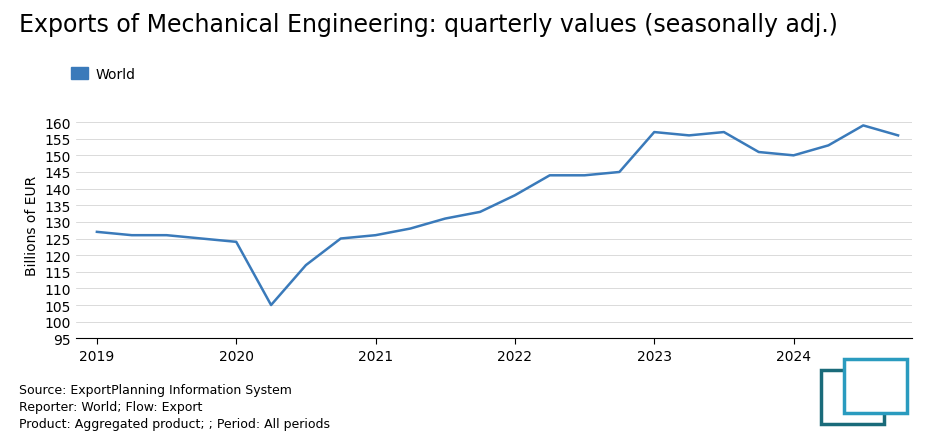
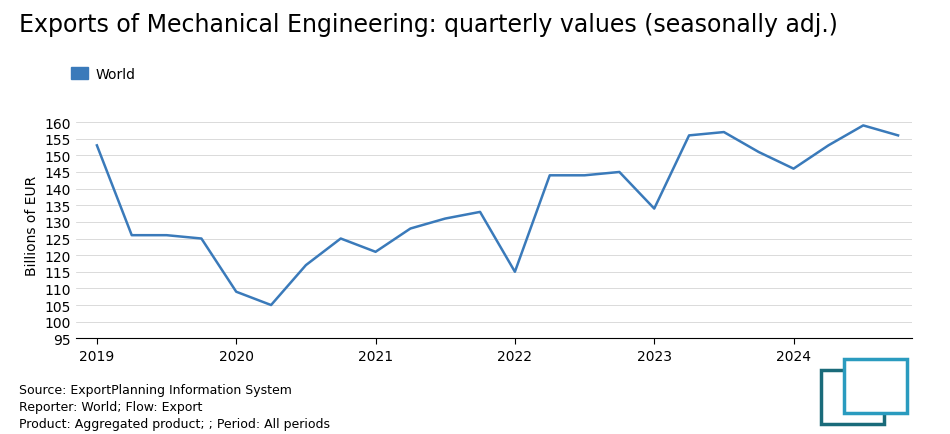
2019: 127 -> 153
2020: 124 -> 109
2021: 126 -> 121
2022: 138 -> 115
2023: 157 -> 134
2024: 150 -> 146
